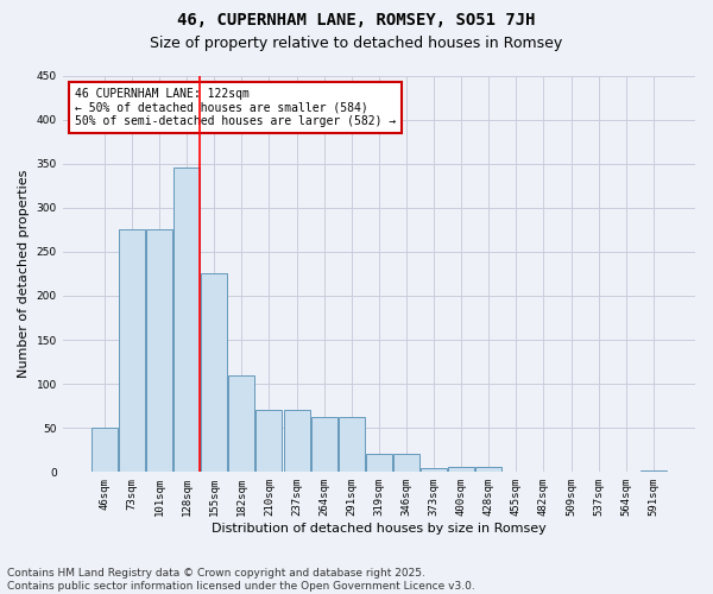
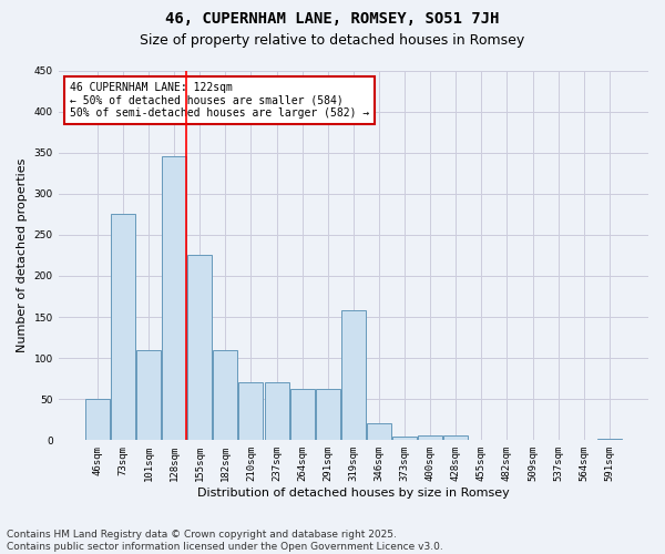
101sqm: 275 -> 110
319sqm: 20 -> 158
